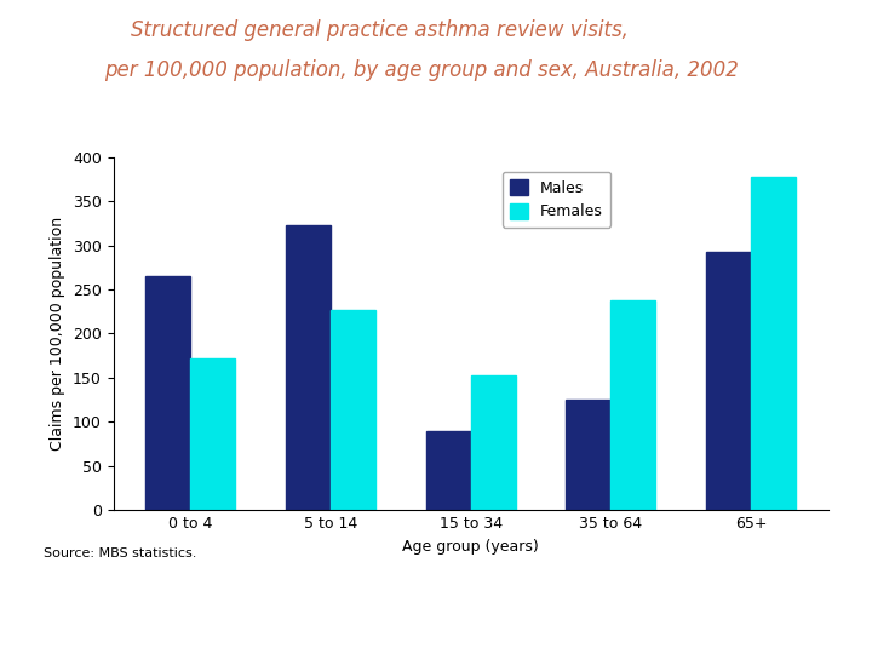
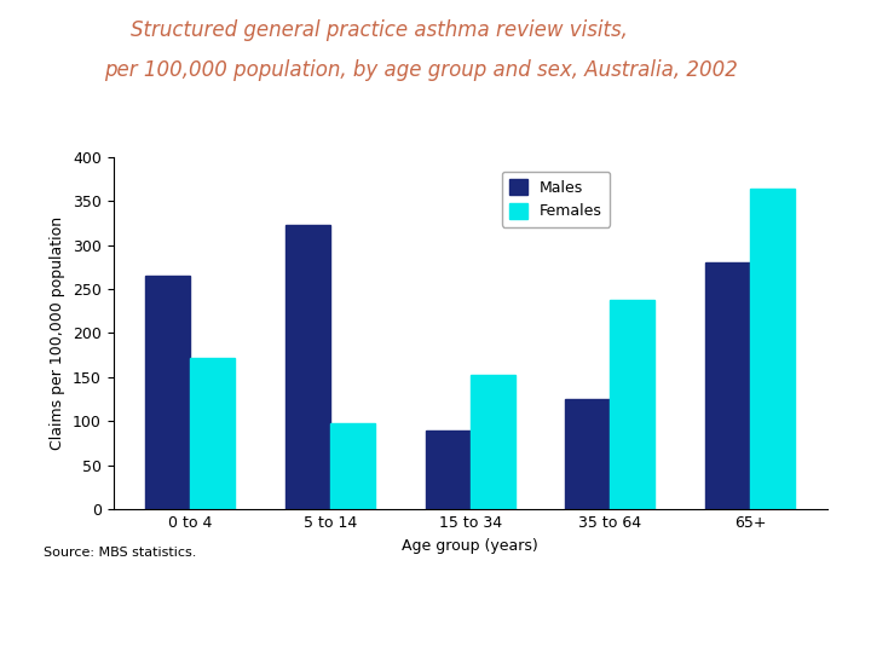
Females/5 to 14: 227 -> 98
Males/65+: 292 -> 280
Females/65+: 377 -> 364
